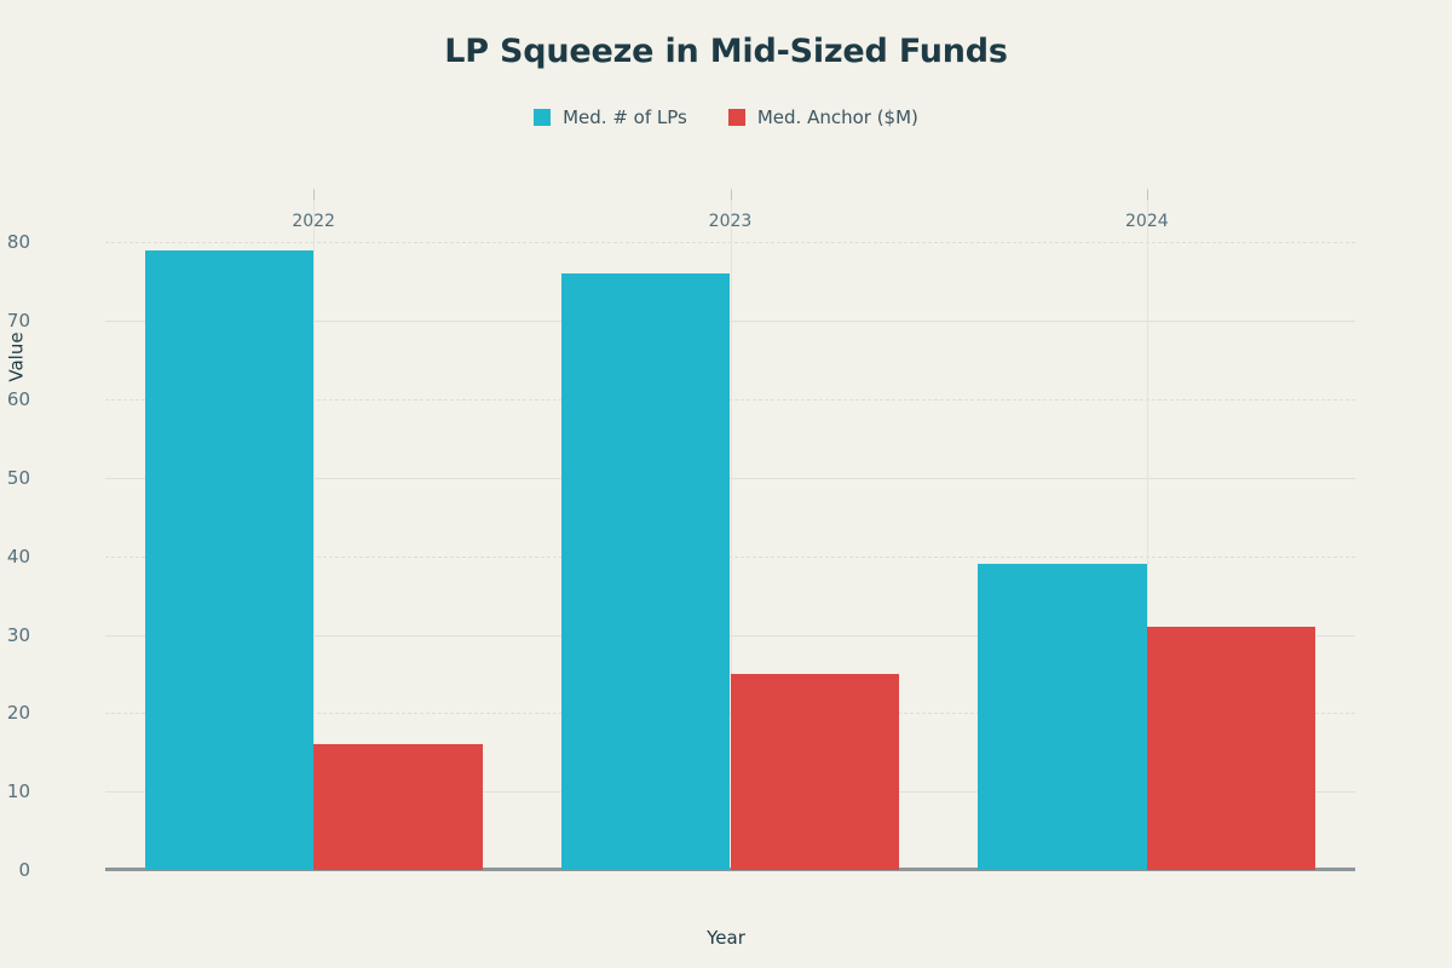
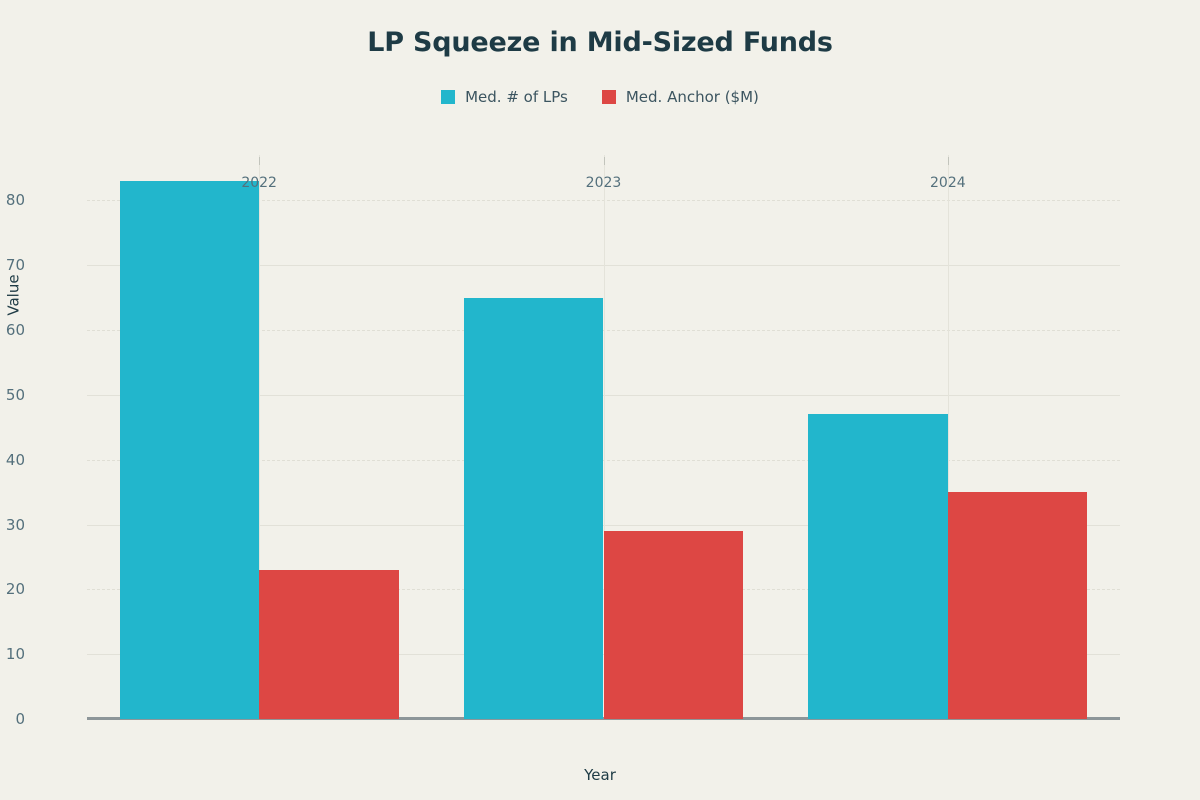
Med. # of LPs/2022: 79 -> 83
Med. Anchor ($M)/2022: 16 -> 23
Med. # of LPs/2023: 76 -> 65
Med. Anchor ($M)/2023: 25 -> 29
Med. # of LPs/2024: 39 -> 47
Med. Anchor ($M)/2024: 31 -> 35
